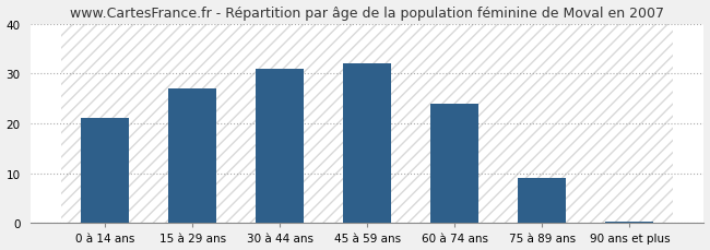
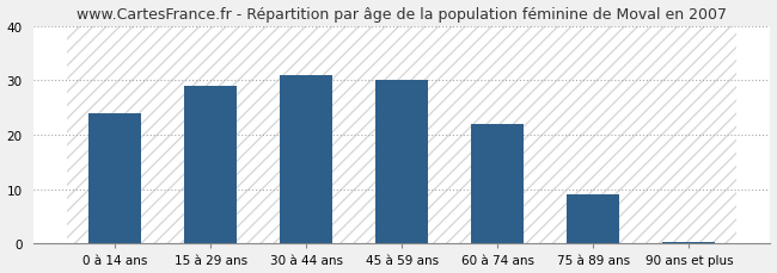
0 à 14 ans: 21.0 -> 24.0
15 à 29 ans: 27.0 -> 29.0
45 à 59 ans: 32.0 -> 30.0
60 à 74 ans: 24.0 -> 22.0
